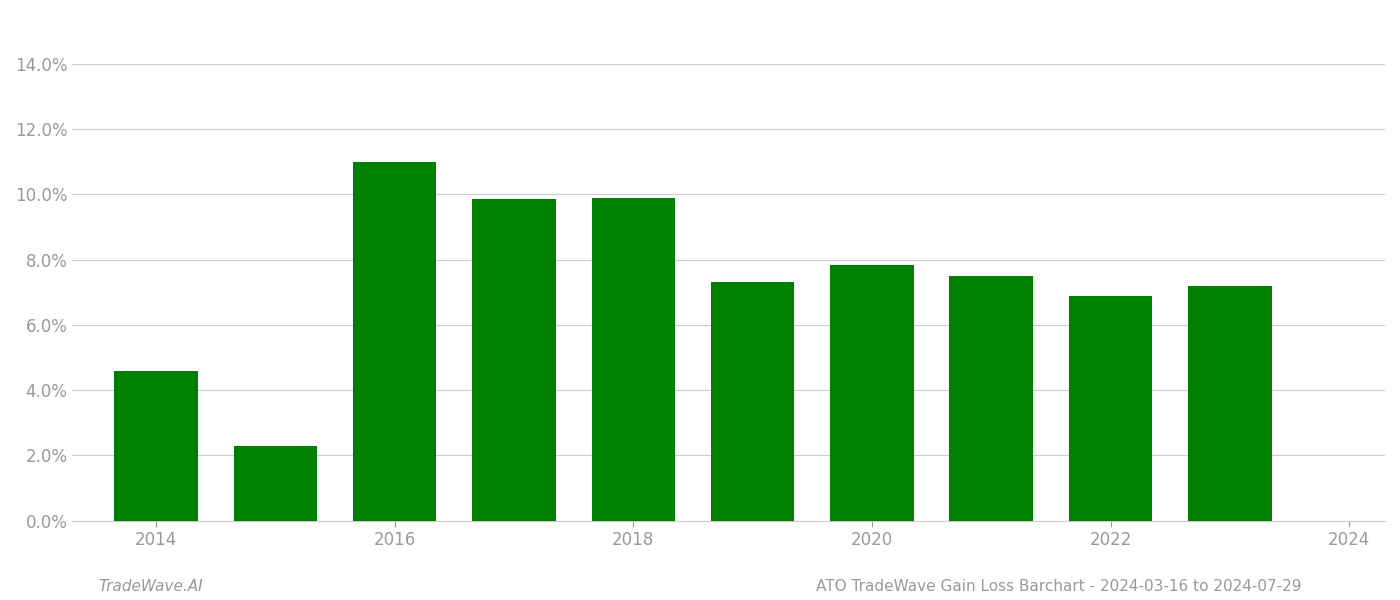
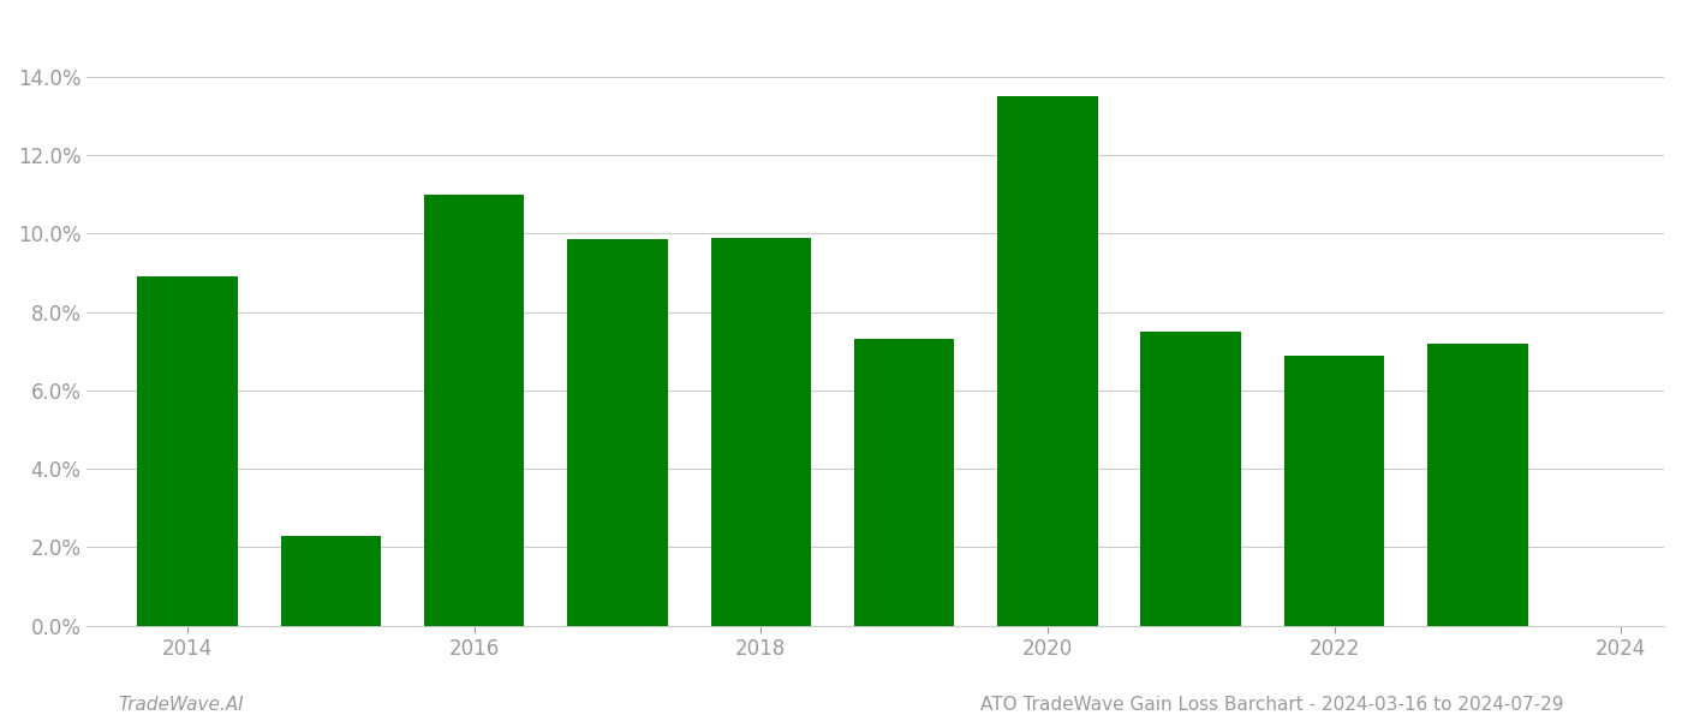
2014: 4.60% -> 8.90%
2020: 7.85% -> 13.50%
